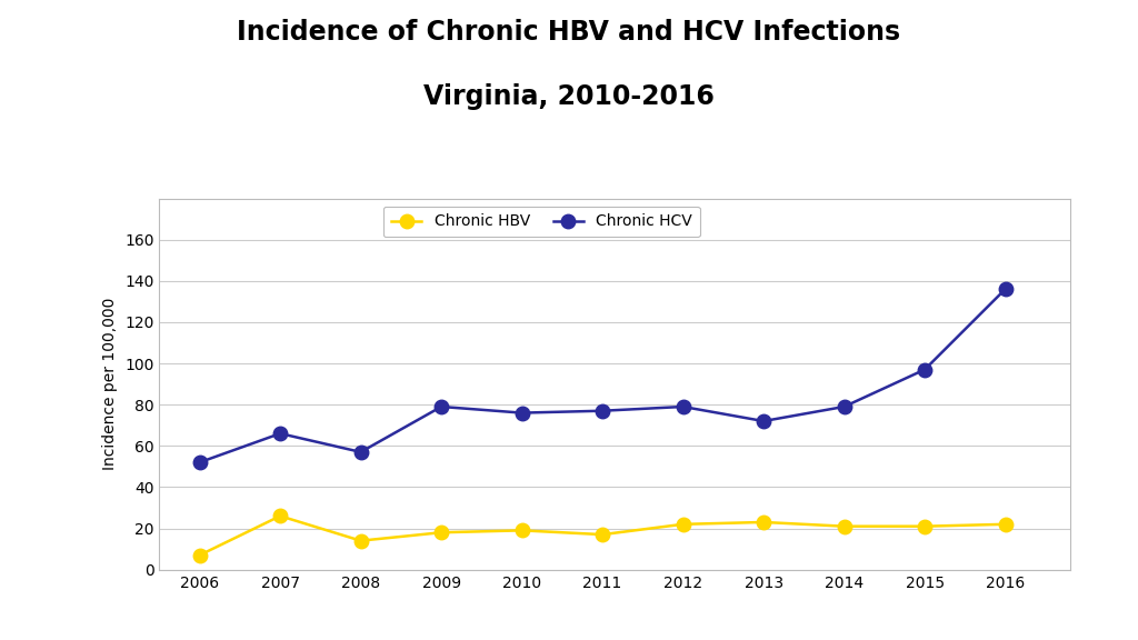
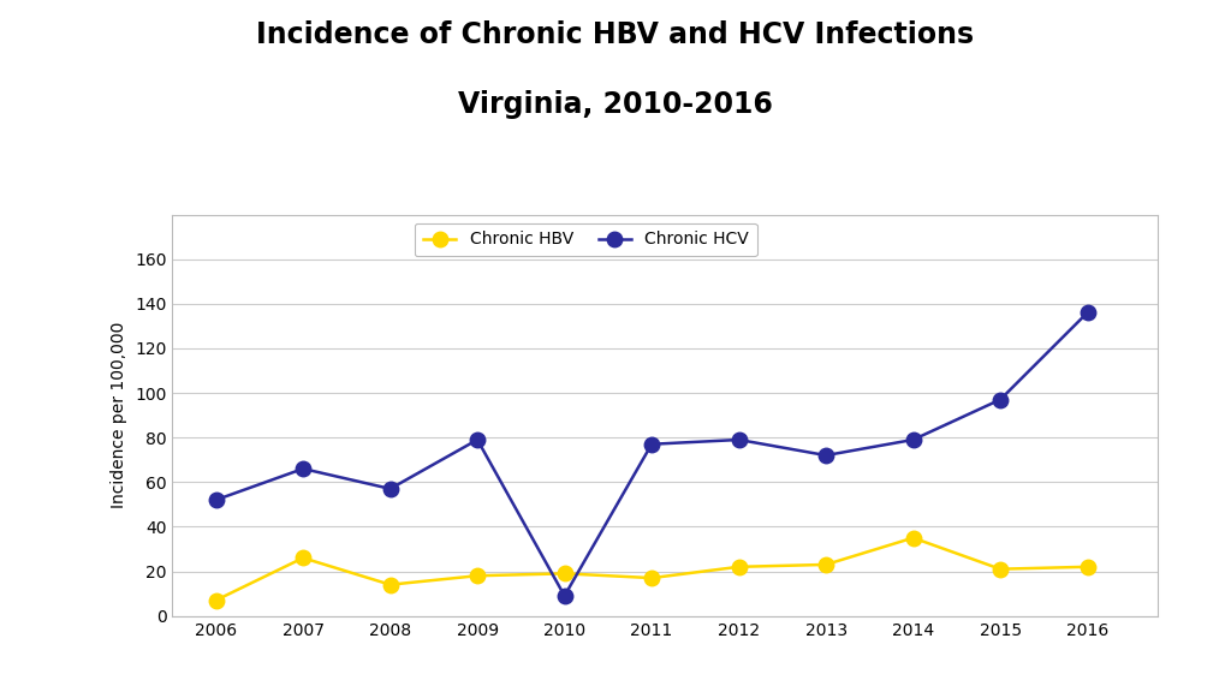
Chronic HCV/2010: 76 -> 9
Chronic HBV/2014: 21 -> 35
